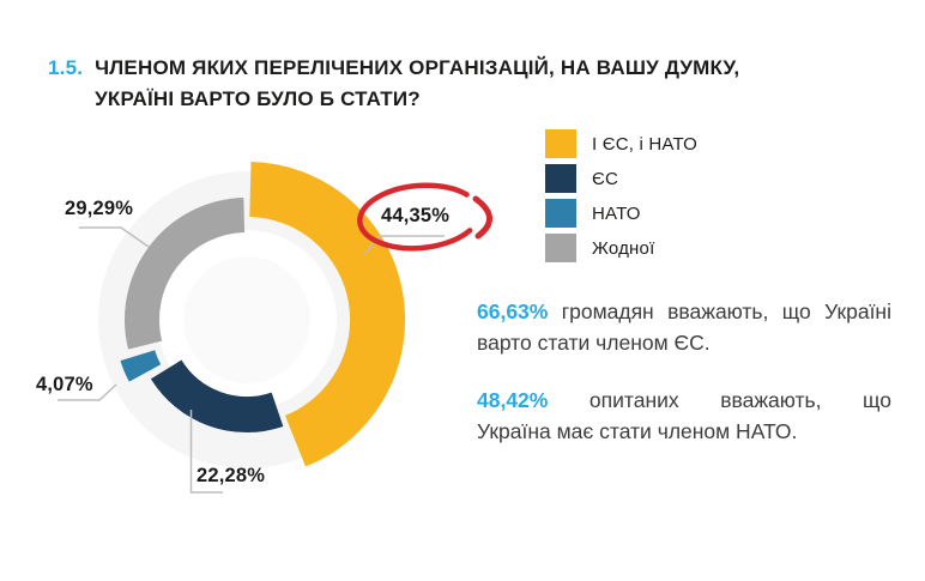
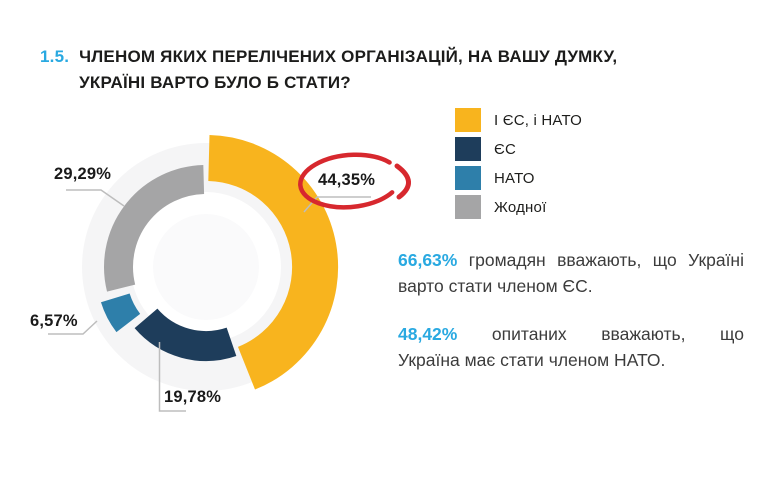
ЄС: 22,28% -> 19,78%
НАТО: 4,07% -> 6,57%
